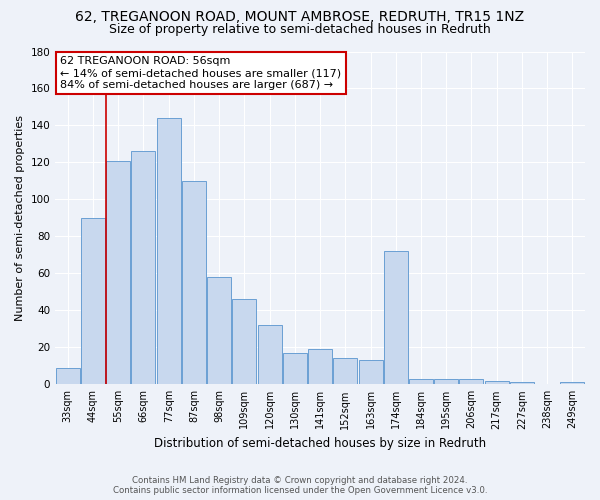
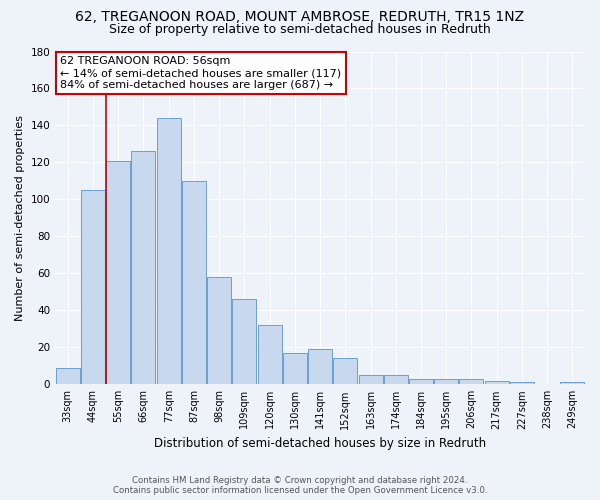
44sqm: 90 -> 105
163sqm: 13 -> 5
174sqm: 72 -> 5
